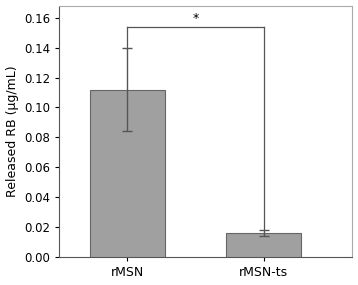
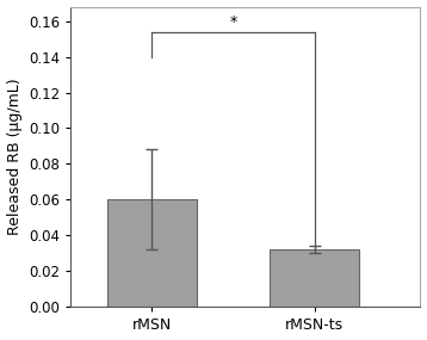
rMSN: 0.112 -> 0.060
rMSN-ts: 0.016 -> 0.032
